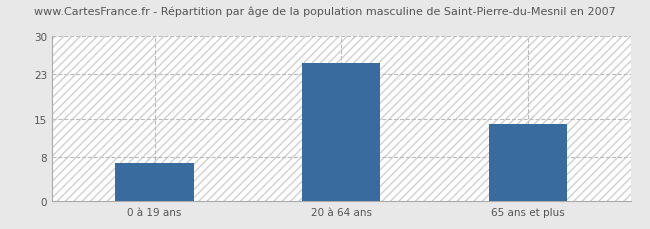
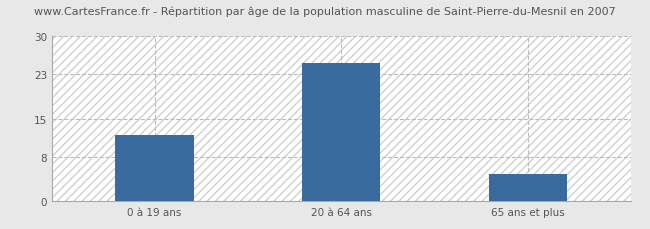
0 à 19 ans: 7 -> 12
65 ans et plus: 14 -> 5
